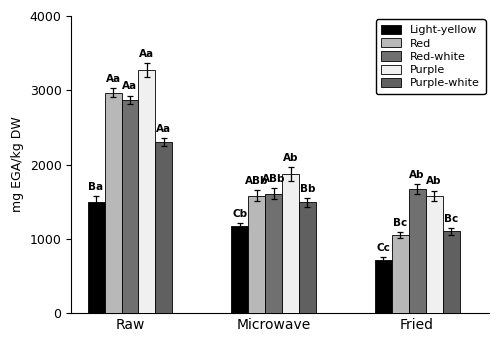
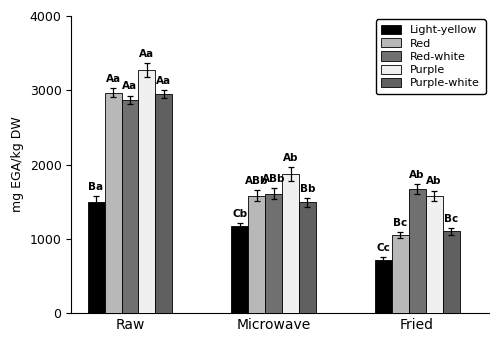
Purple-white/Raw: 2300 -> 2950
